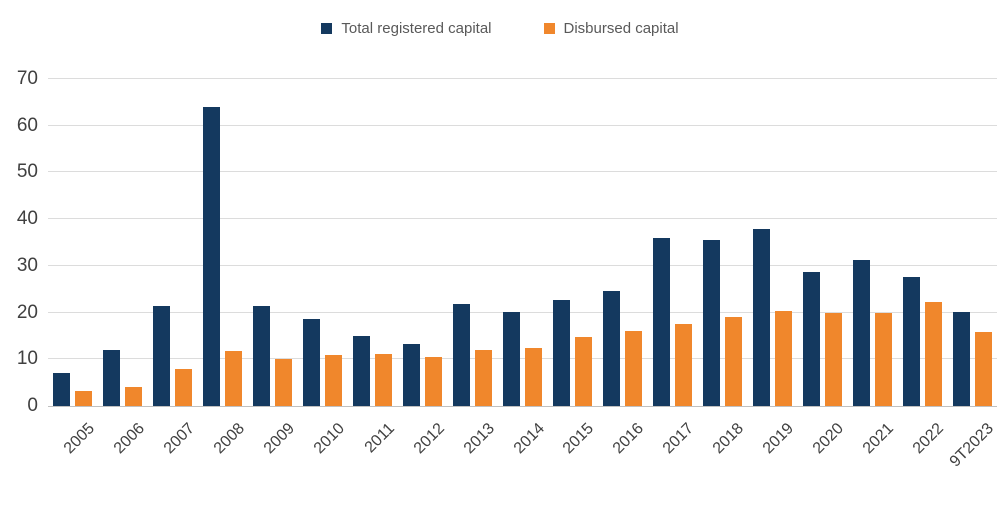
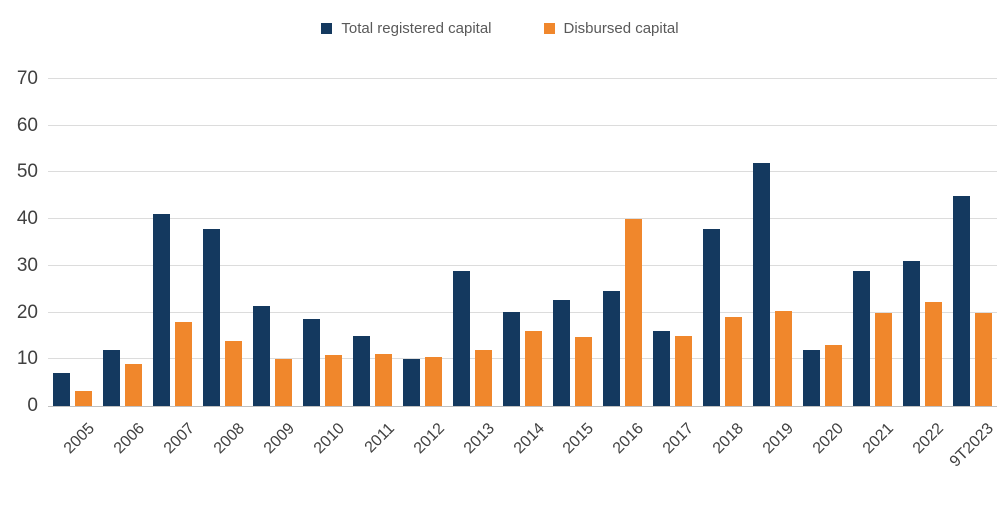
Disbursed capital/2006: 4 -> 9
Total registered capital/2007: 21 -> 41
Disbursed capital/2007: 8 -> 18
Total registered capital/2008: 64 -> 38
Disbursed capital/2008: 12 -> 14
Total registered capital/2012: 13 -> 10
Total registered capital/2013: 22 -> 29
Disbursed capital/2014: 12 -> 16
Disbursed capital/2016: 16 -> 40
Total registered capital/2017: 36 -> 16
Disbursed capital/2017: 18 -> 15
Total registered capital/2018: 36 -> 38
Total registered capital/2019: 38 -> 52
Total registered capital/2020: 29 -> 12
Disbursed capital/2020: 20 -> 13
Total registered capital/2021: 31 -> 29
Total registered capital/2022: 28 -> 31
Total registered capital/9T2023: 20 -> 45
Disbursed capital/9T2023: 16 -> 20
